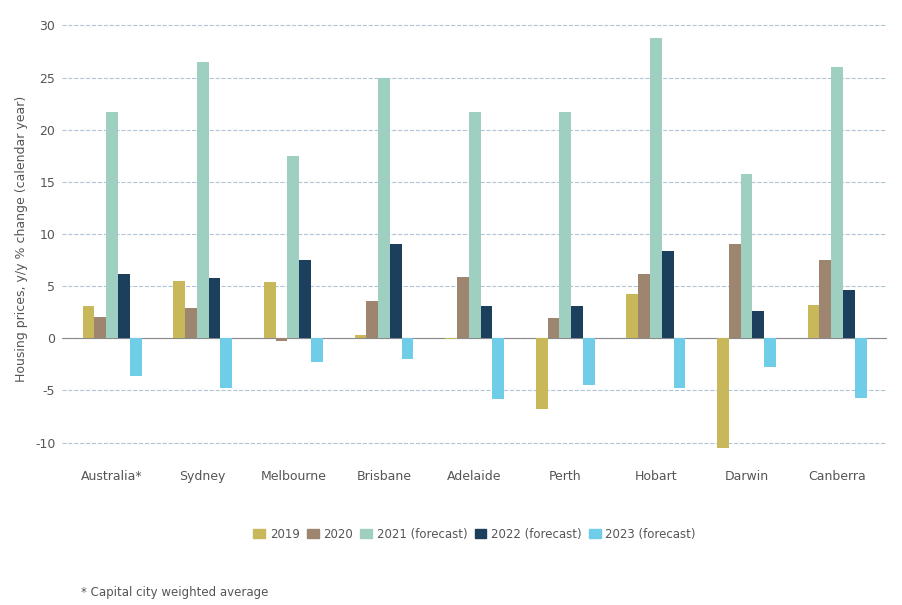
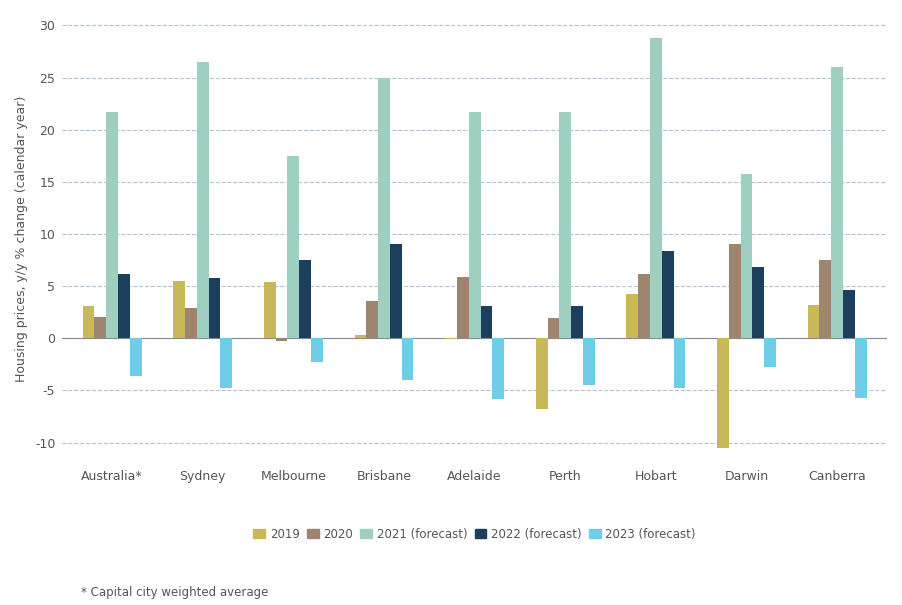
2023 (forecast)/Brisbane: -2.0 -> -4.0
2022 (forecast)/Darwin: 2.6 -> 6.8
